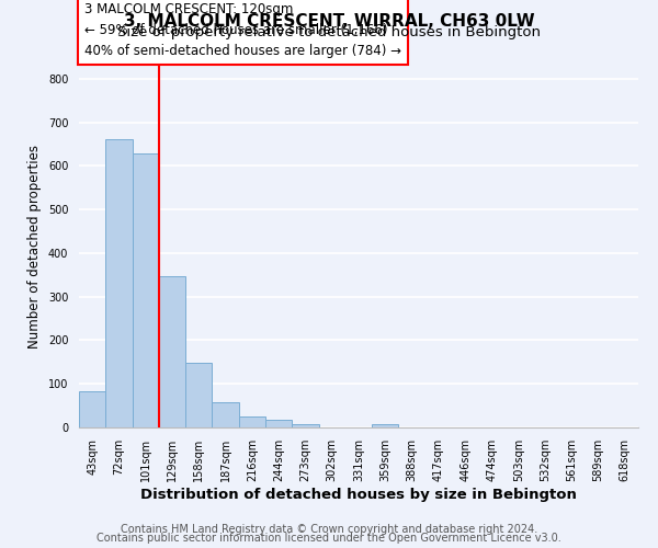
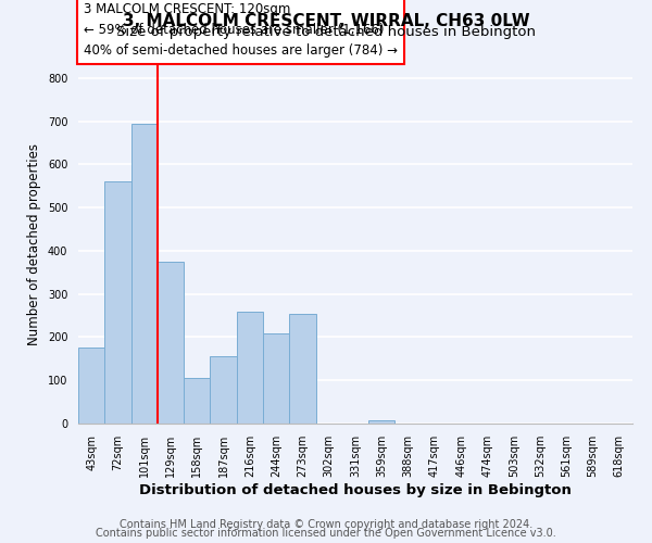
43sqm: 82 -> 175
72sqm: 662 -> 560
101sqm: 630 -> 695
129sqm: 348 -> 375
158sqm: 148 -> 105
187sqm: 57 -> 155
216sqm: 26 -> 260
244sqm: 18 -> 210
273sqm: 7 -> 255
